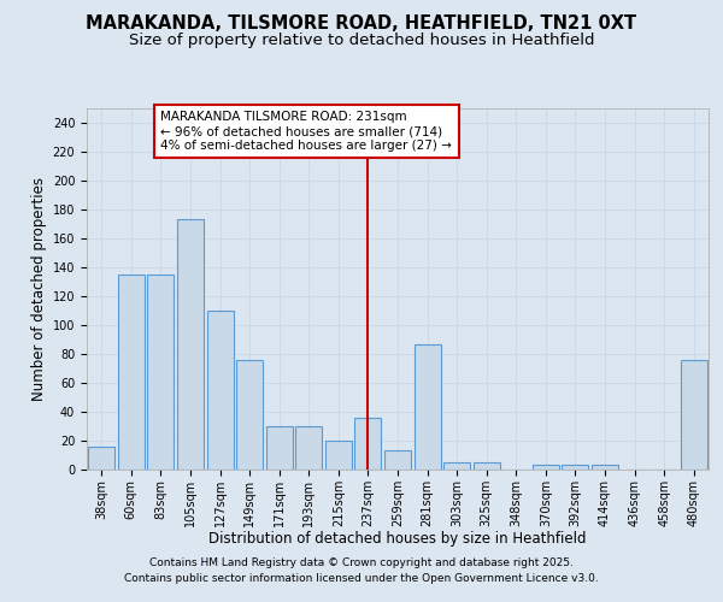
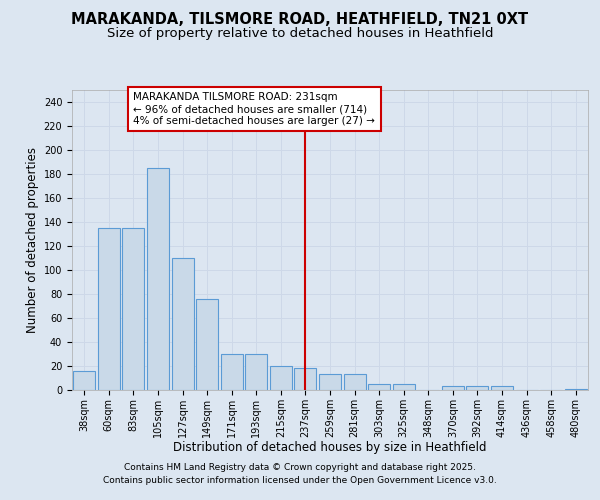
105sqm: 173 -> 185
237sqm: 36 -> 18
281sqm: 87 -> 13
480sqm: 76 -> 1
